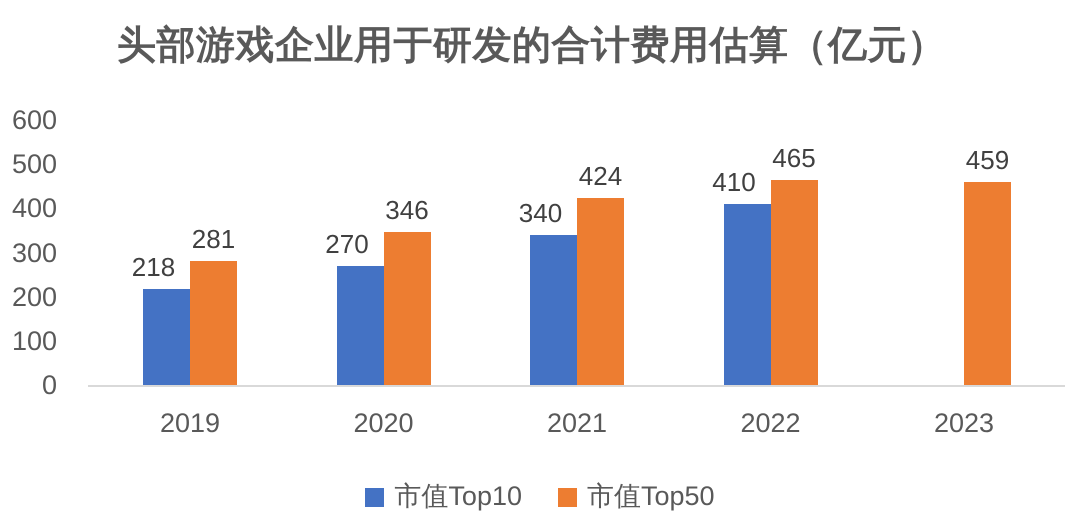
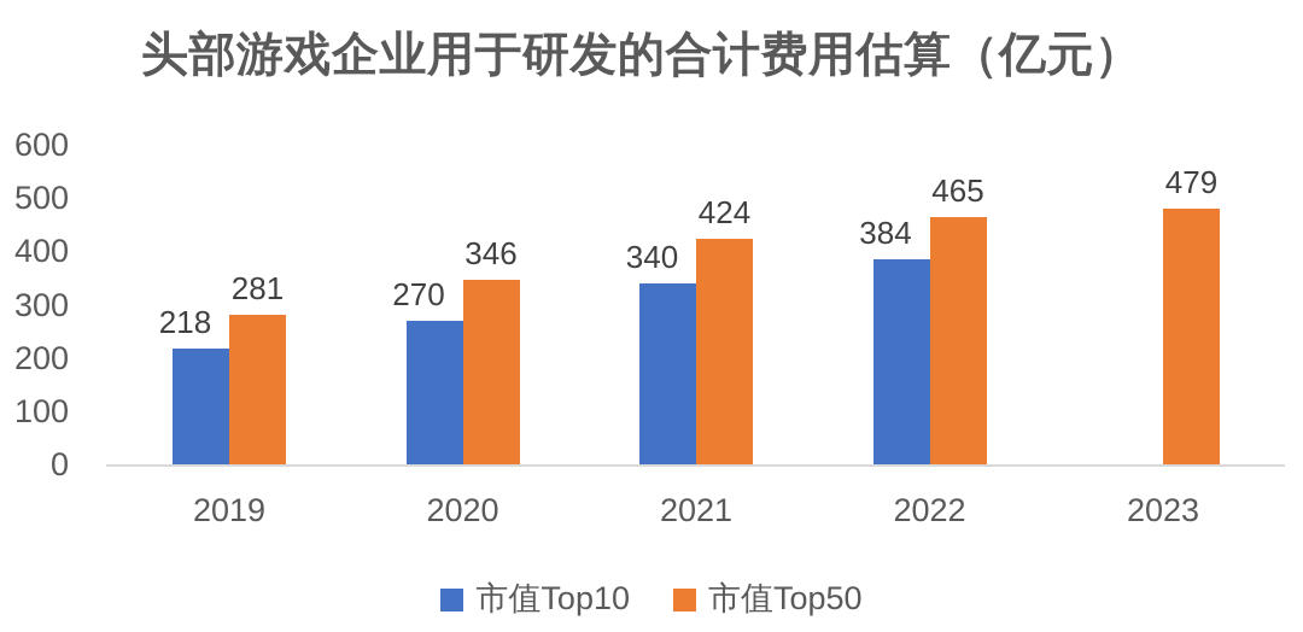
市值Top10/2022: 410 -> 384
市值Top50/2023: 459 -> 479
